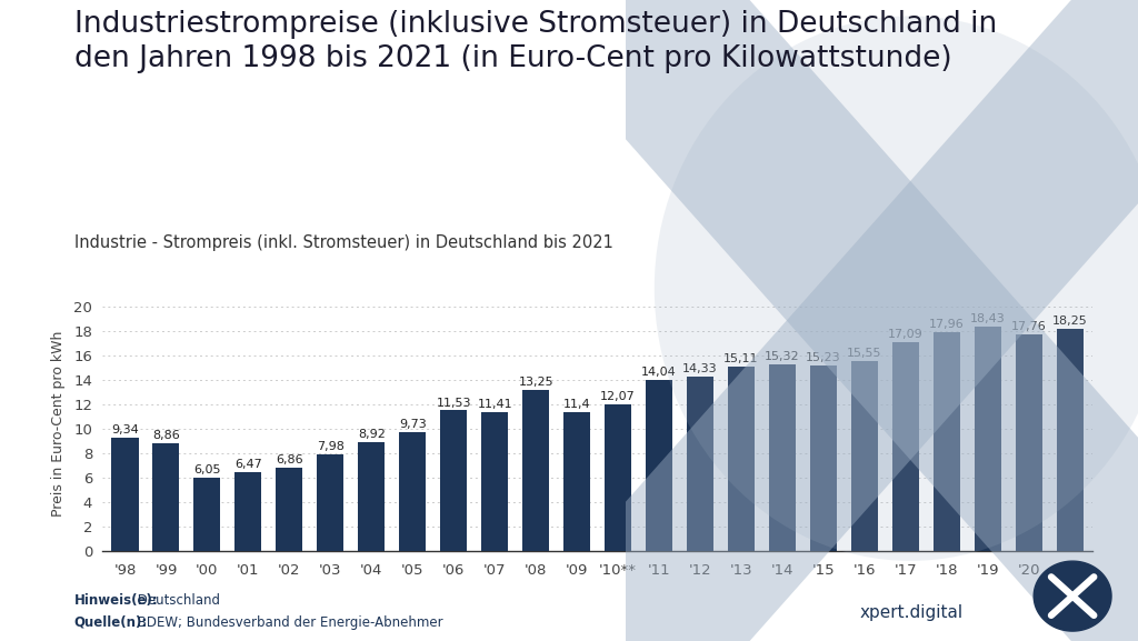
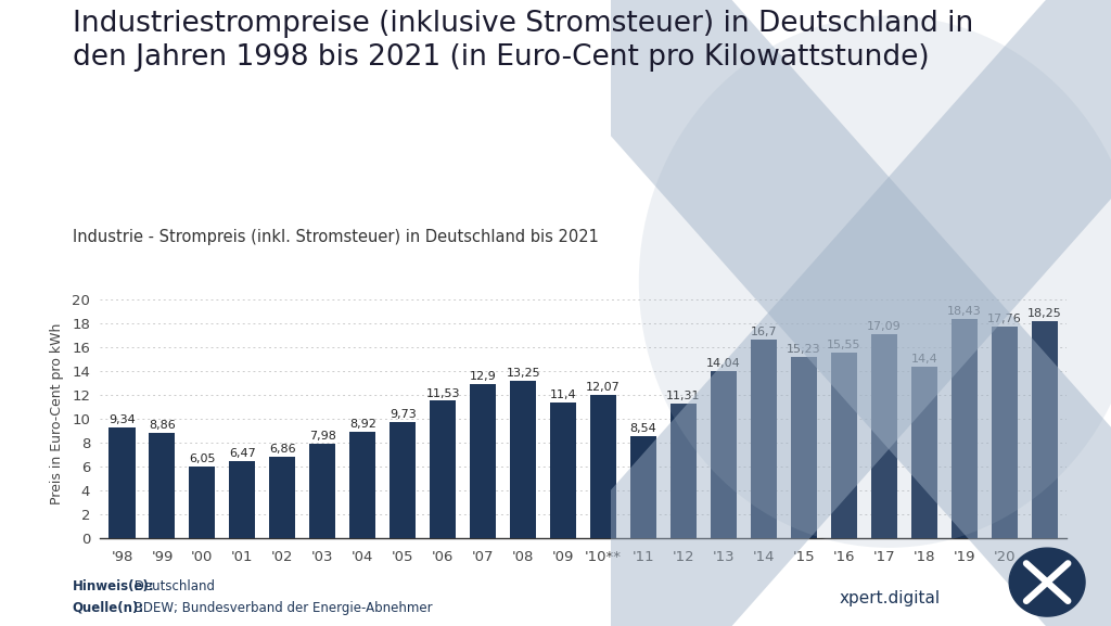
'07: 11,41 -> 12,9
'11: 14,04 -> 8,54
'12: 14,33 -> 11,31
'13: 15,11 -> 14,04
'14: 15.3 -> 16.7
'18: 18.0 -> 14.4
